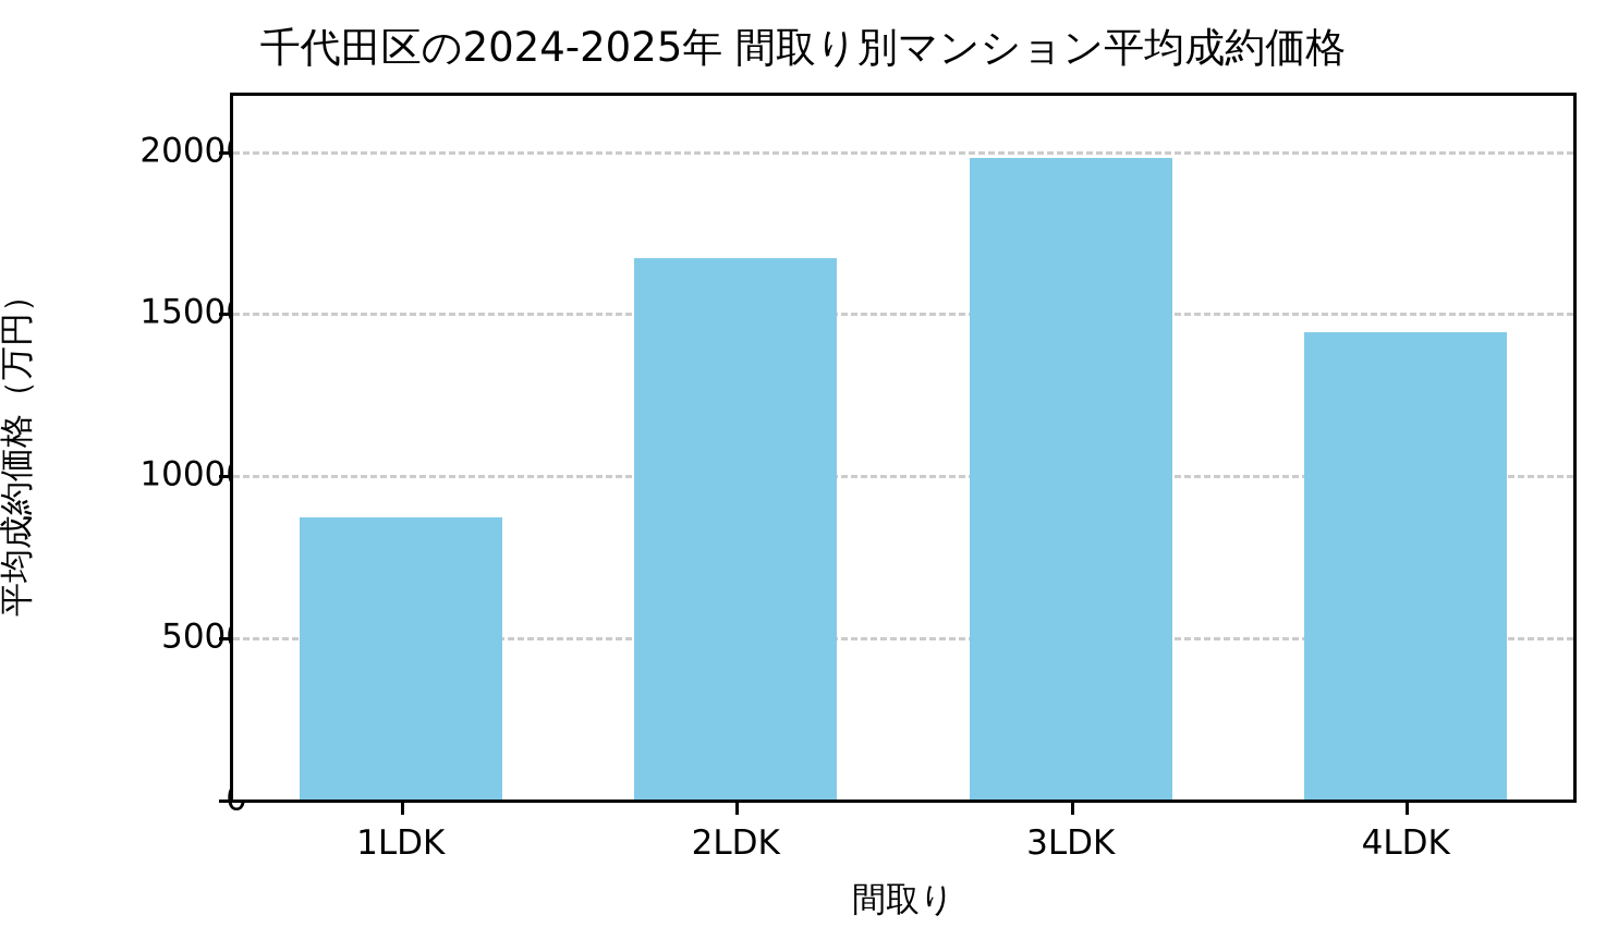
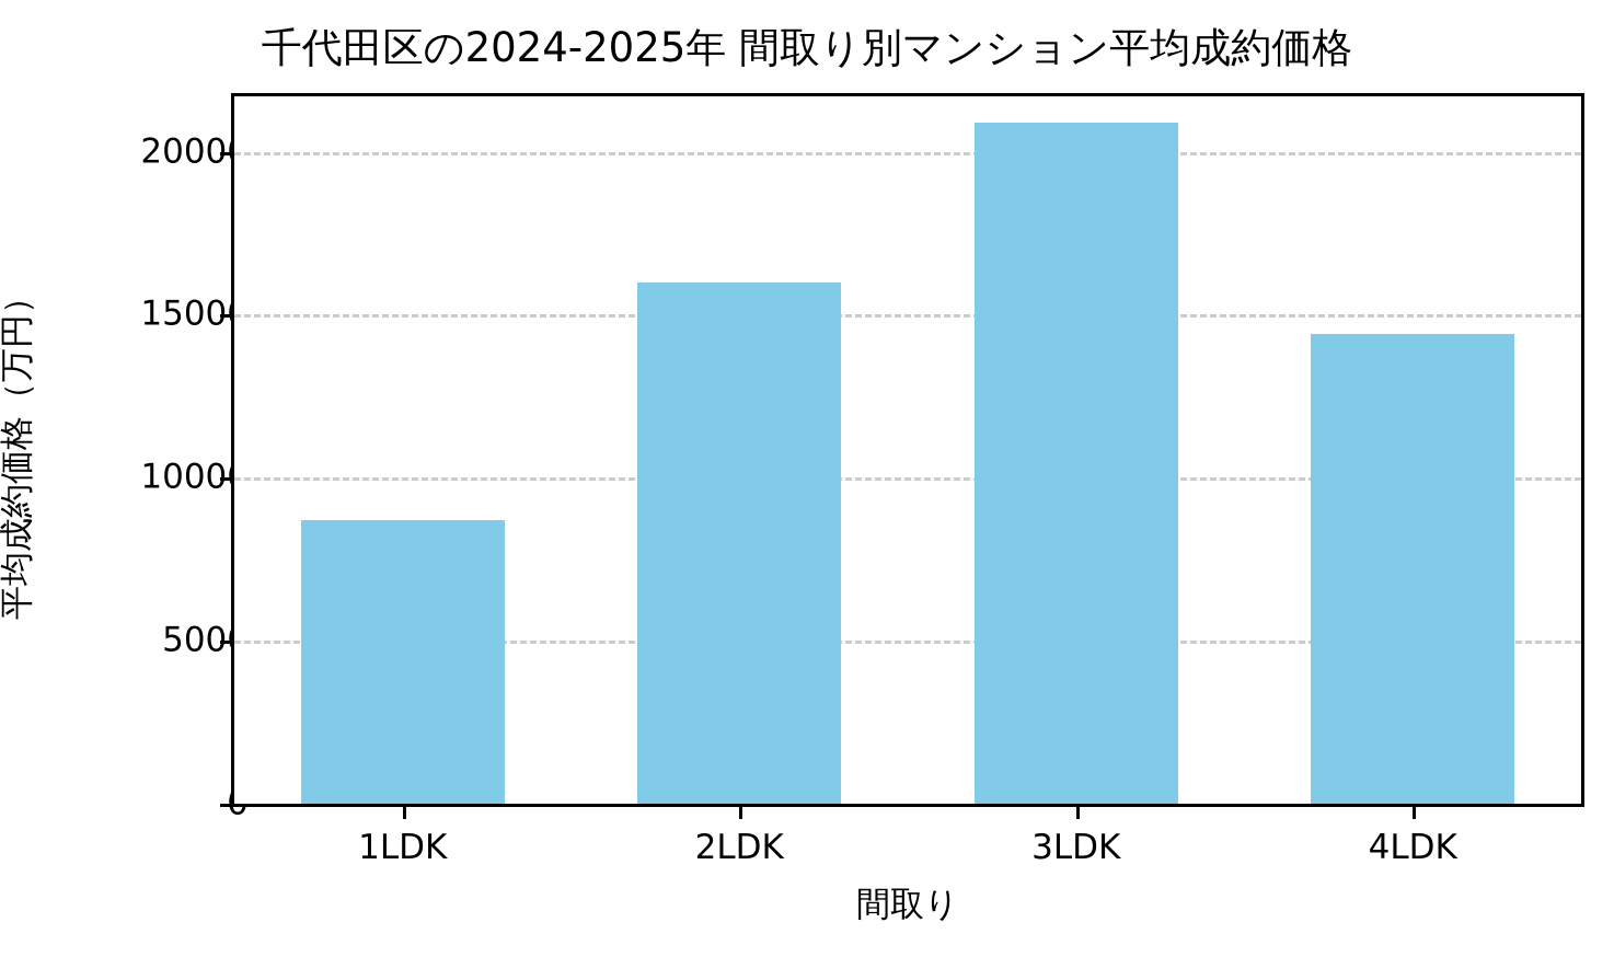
2LDK: 16700 -> 16000
3LDK: 19800 -> 20900
